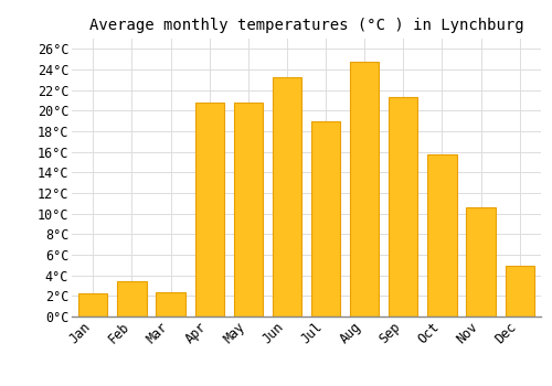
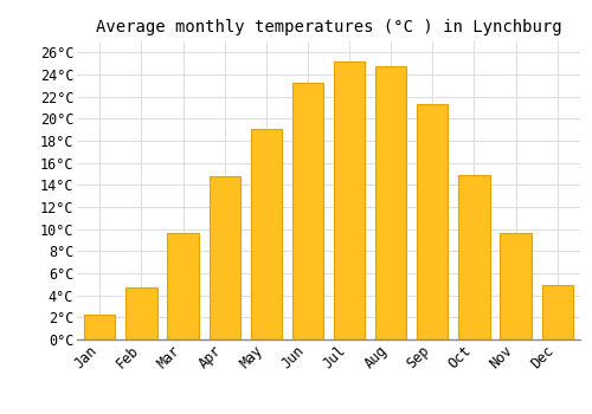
Feb: 3.4°C -> 4.7°C
Mar: 2.4°C -> 9.6°C
Apr: 20.8°C -> 14.8°C
May: 20.8°C -> 19.1°C
Jul: 19.0°C -> 25.2°C
Oct: 15.8°C -> 14.9°C
Nov: 10.6°C -> 9.6°C
